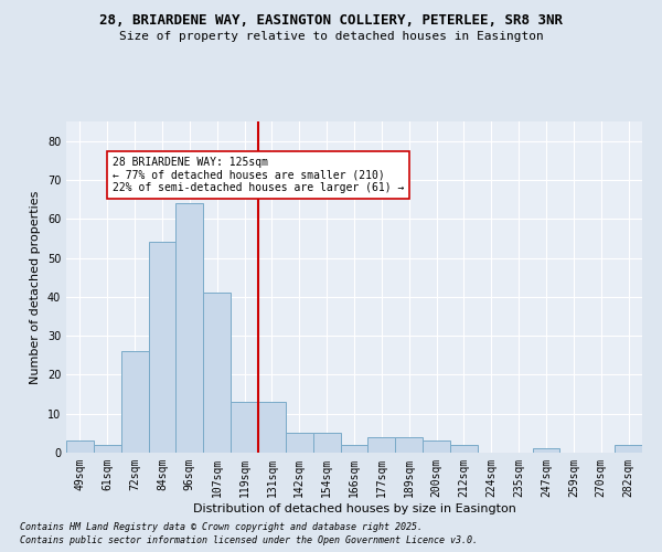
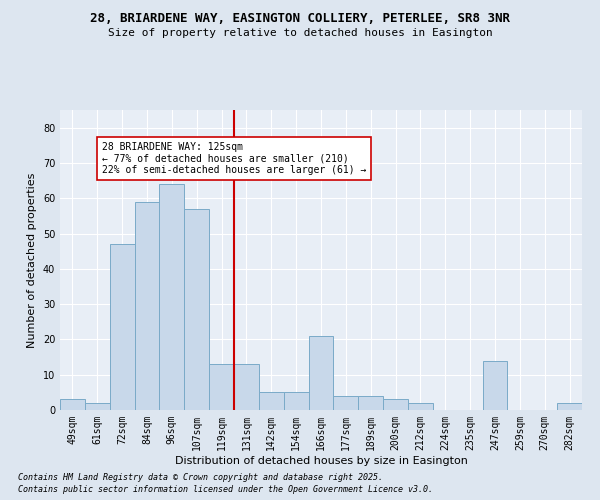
72sqm: 26 -> 47
84sqm: 54 -> 59
107sqm: 41 -> 57
166sqm: 2 -> 21
247sqm: 1 -> 14
